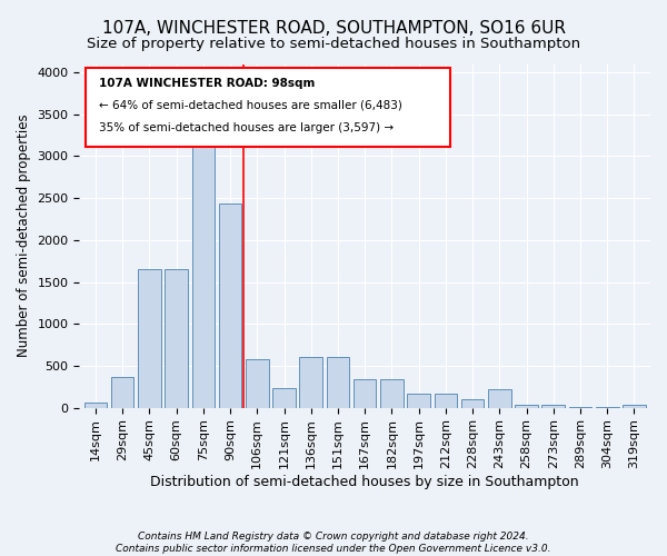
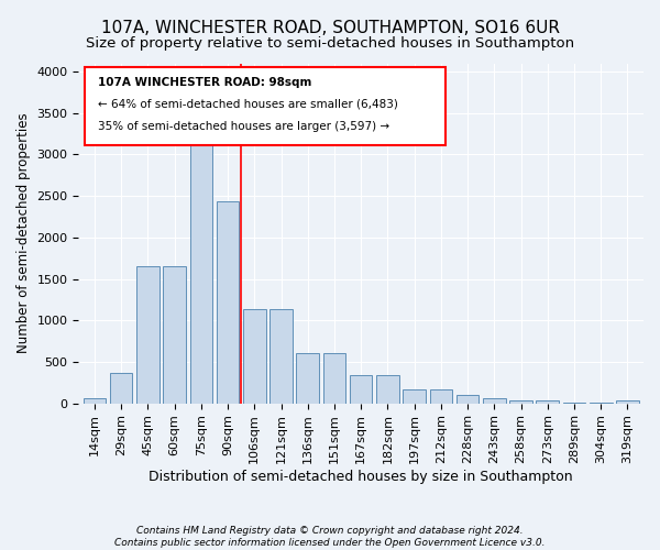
106sqm: 580 -> 1130
121sqm: 240 -> 1130
243sqm: 220 -> 60
